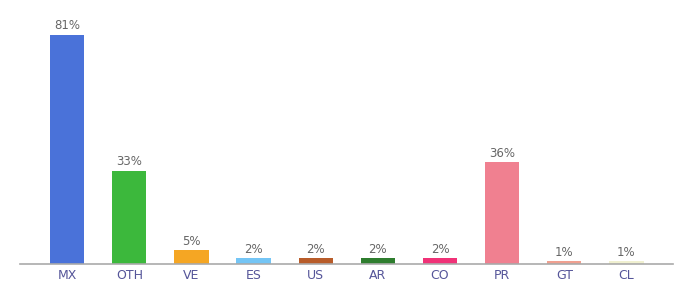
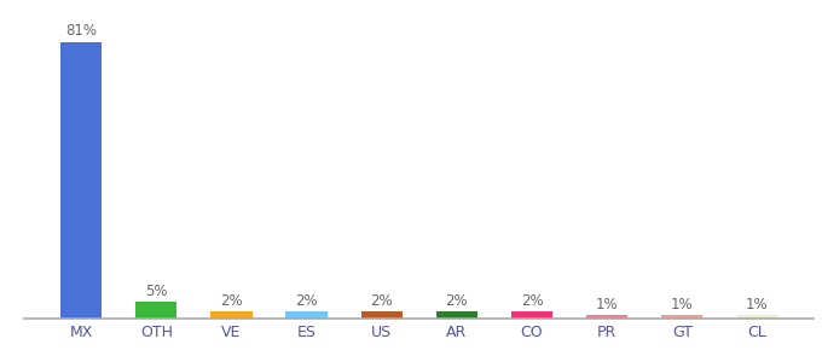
OTH: 33% -> 5%
VE: 5% -> 2%
PR: 36% -> 1%
